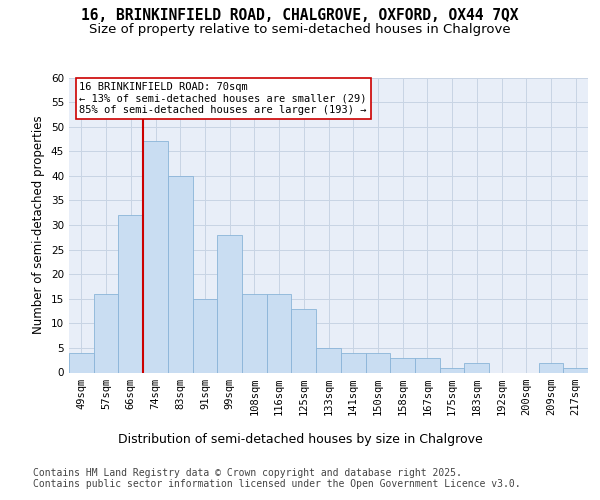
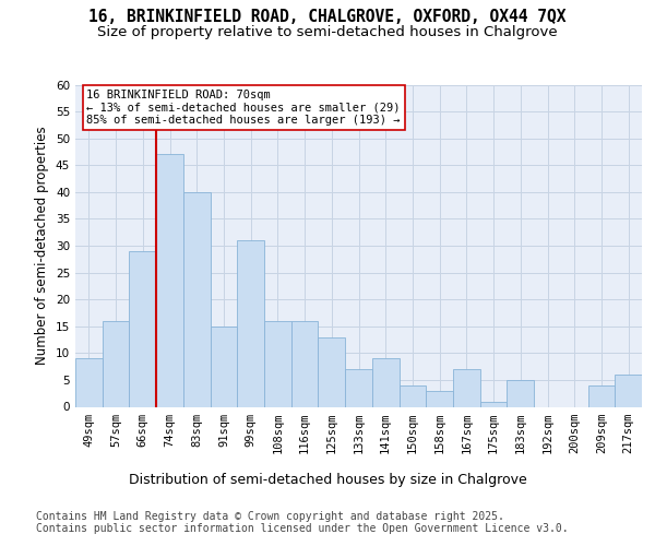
49sqm: 4 -> 9
66sqm: 32 -> 29
99sqm: 28 -> 31
133sqm: 5 -> 7
141sqm: 4 -> 9
167sqm: 3 -> 7
183sqm: 2 -> 5
209sqm: 2 -> 4
217sqm: 1 -> 6
